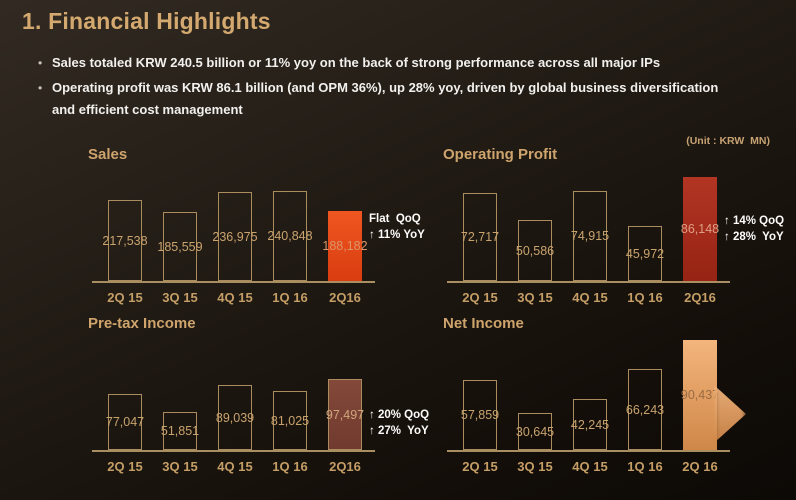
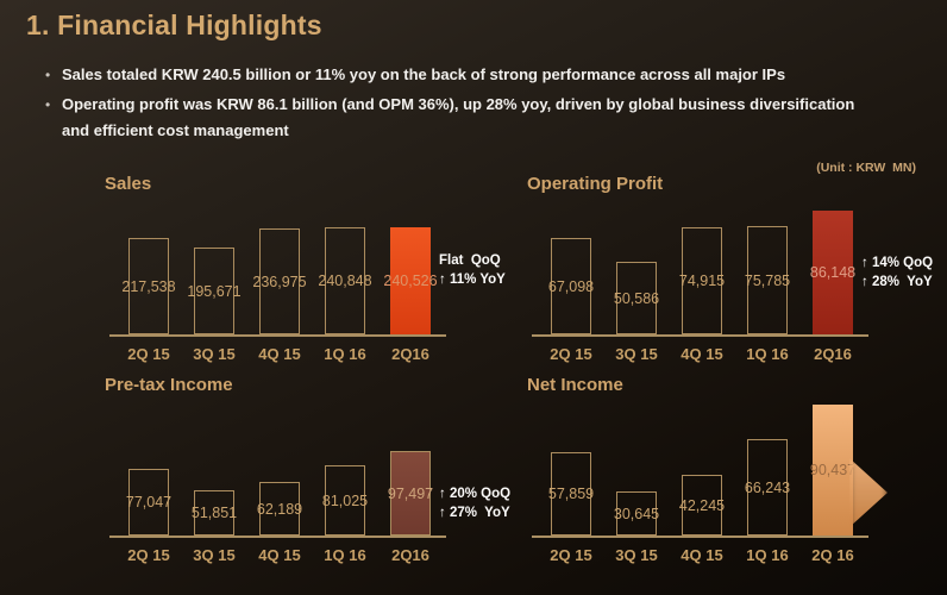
Sales/3Q 15: 185,559 -> 195,671
Sales/2Q16: 188,182 -> 240,526
Operating Profit/2Q 15: 72,717 -> 67,098
Operating Profit/1Q 16: 45,972 -> 75,785
Pre-tax Income/4Q 15: 89,039 -> 62,189
